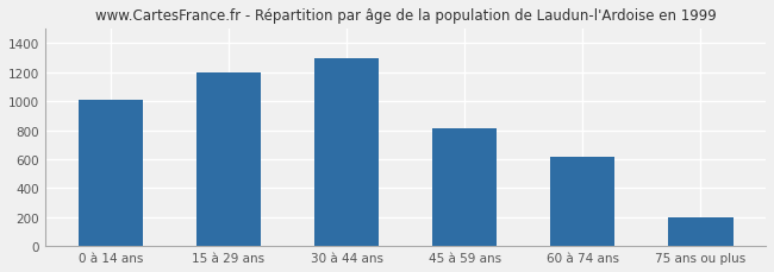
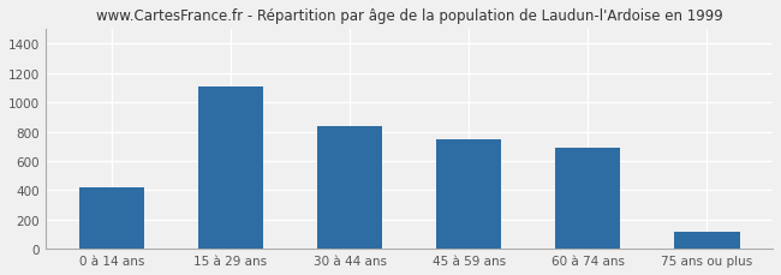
0 à 14 ans: 1010 -> 420
15 à 29 ans: 1200 -> 1110
30 à 44 ans: 1300 -> 840
45 à 59 ans: 820 -> 750
60 à 74 ans: 620 -> 690
75 ans ou plus: 200 -> 120
